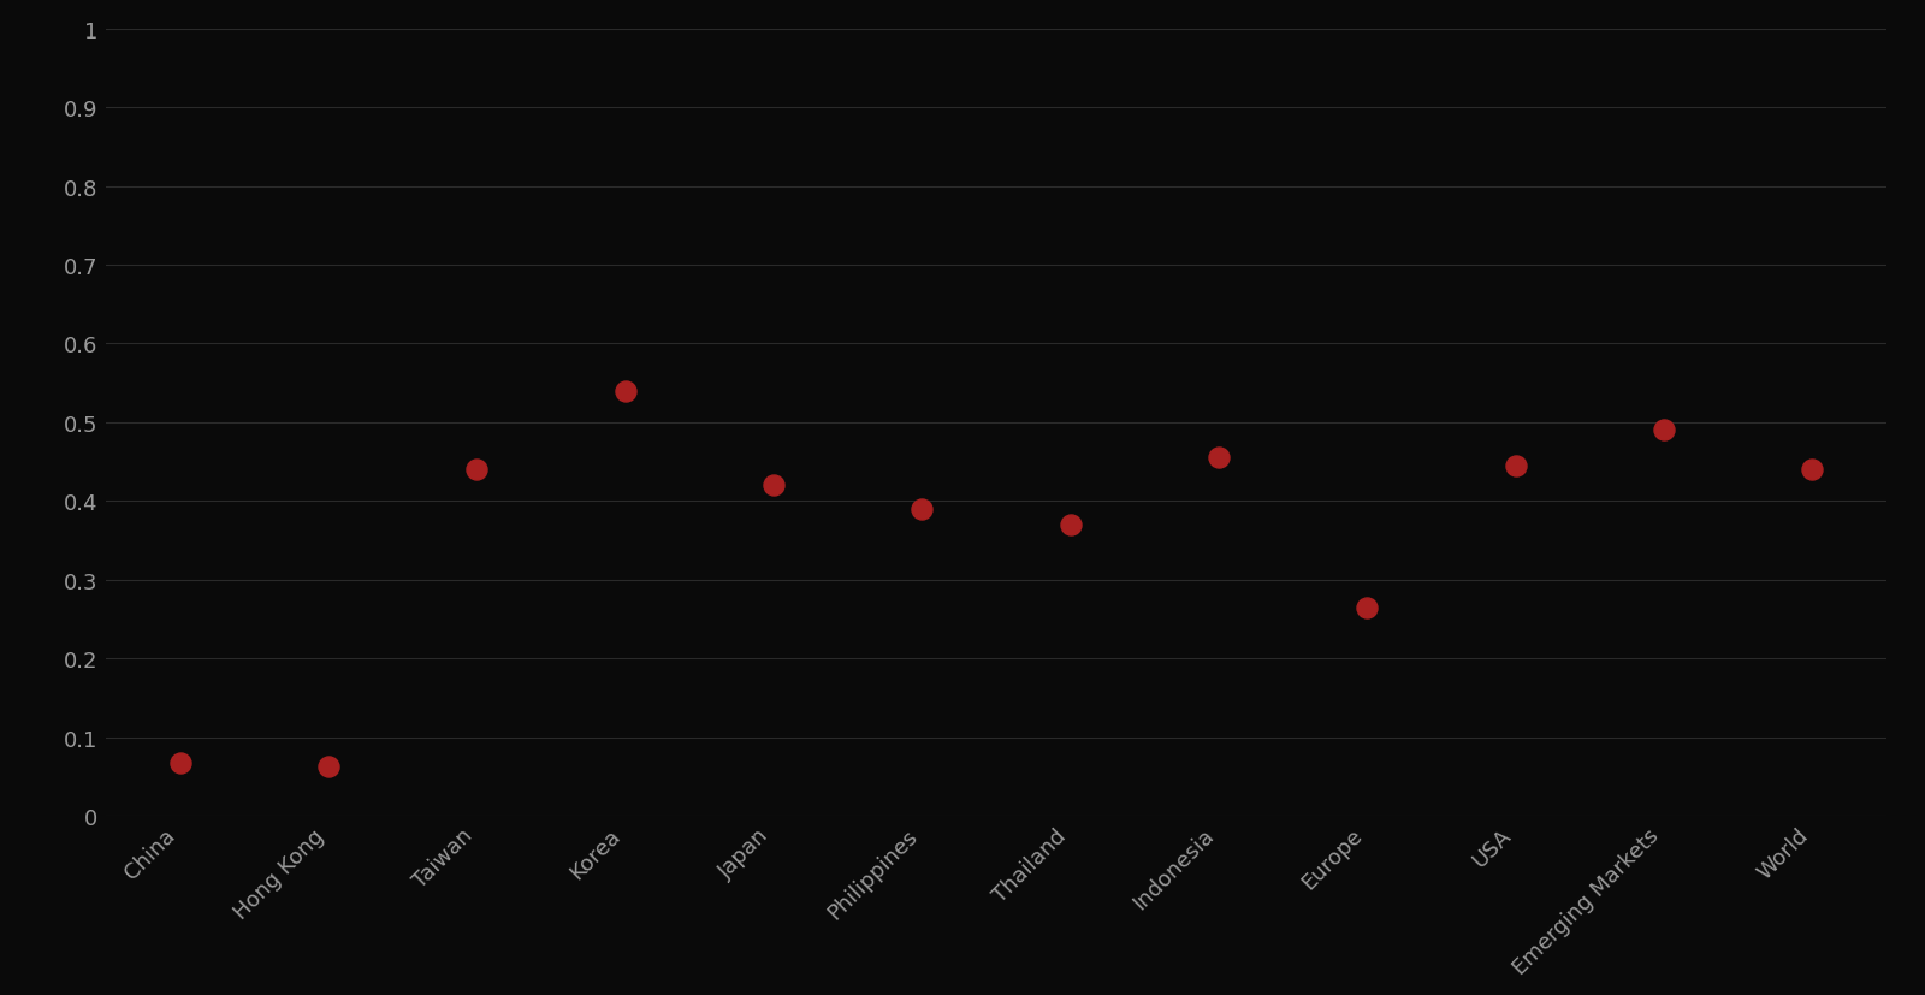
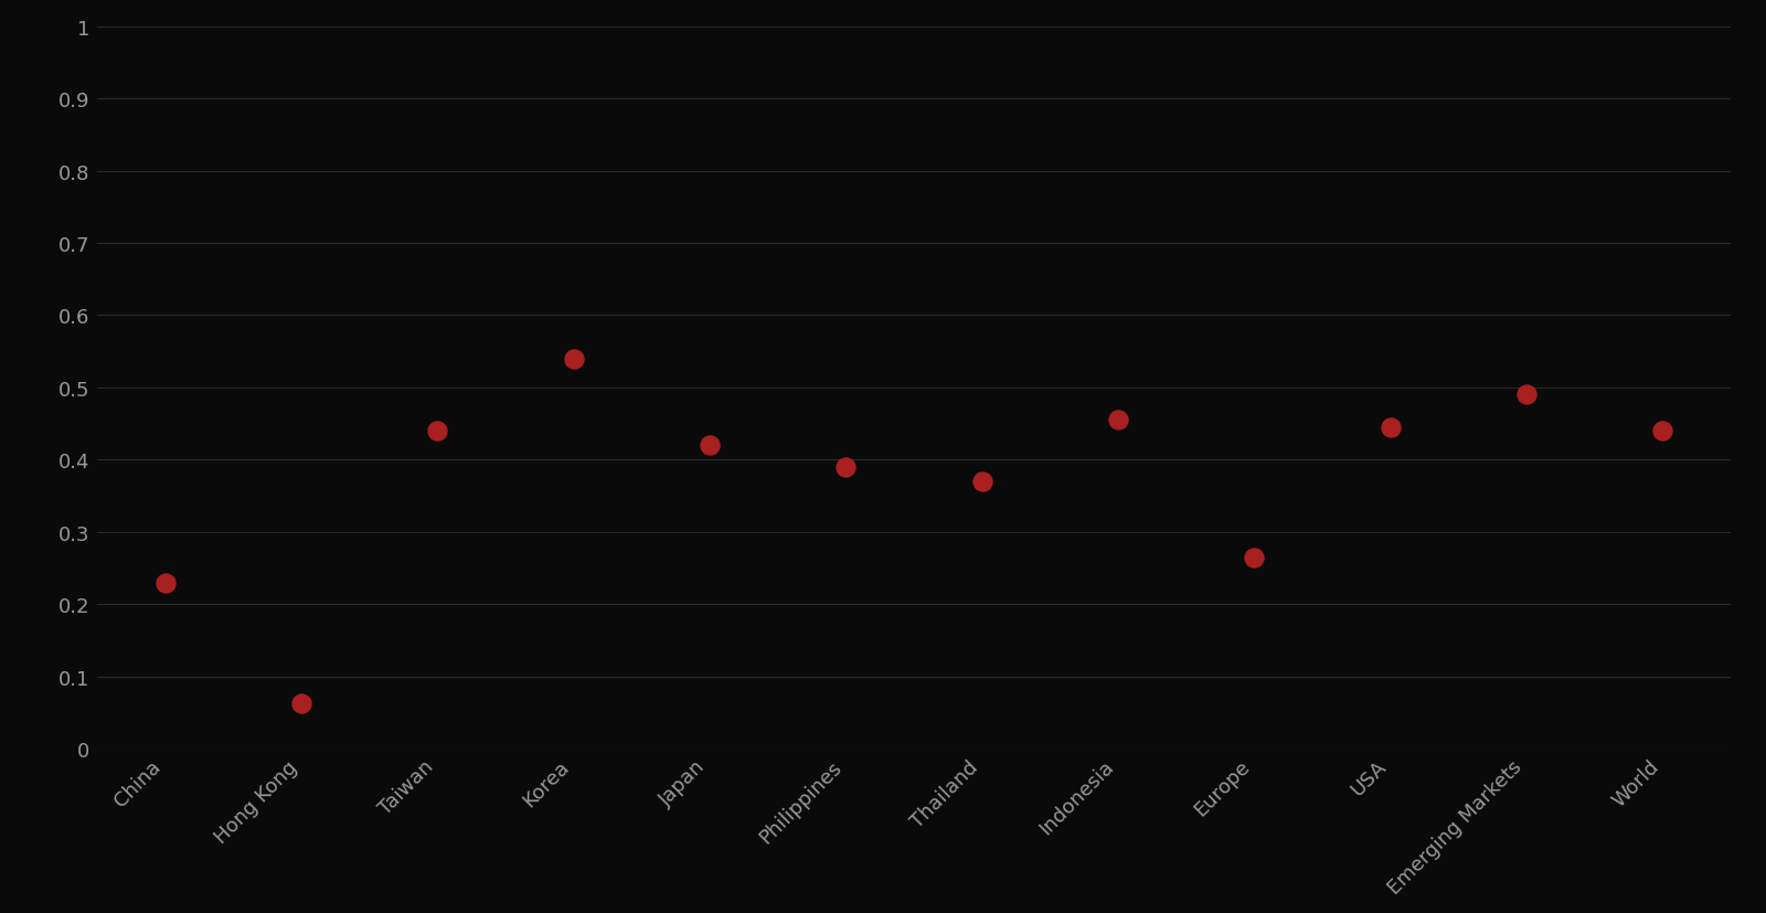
China: 0.067 -> 0.230
